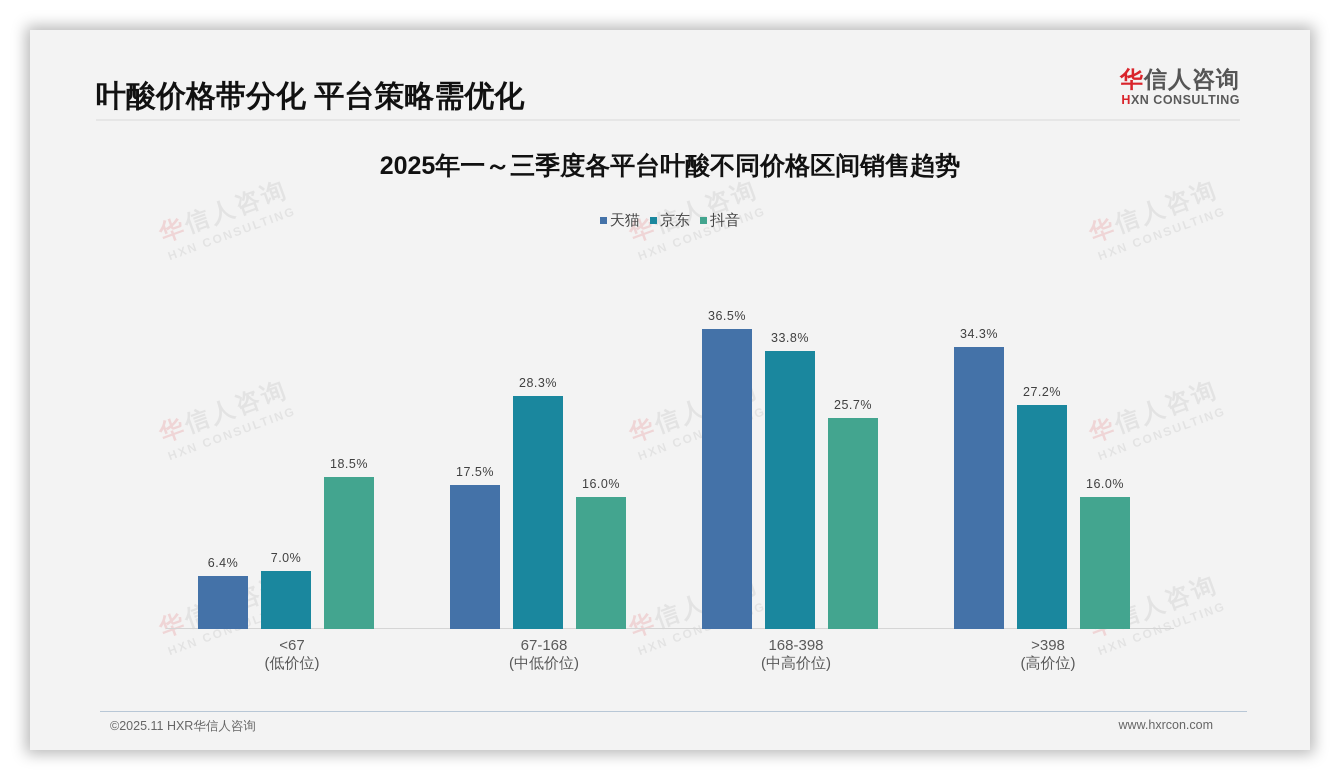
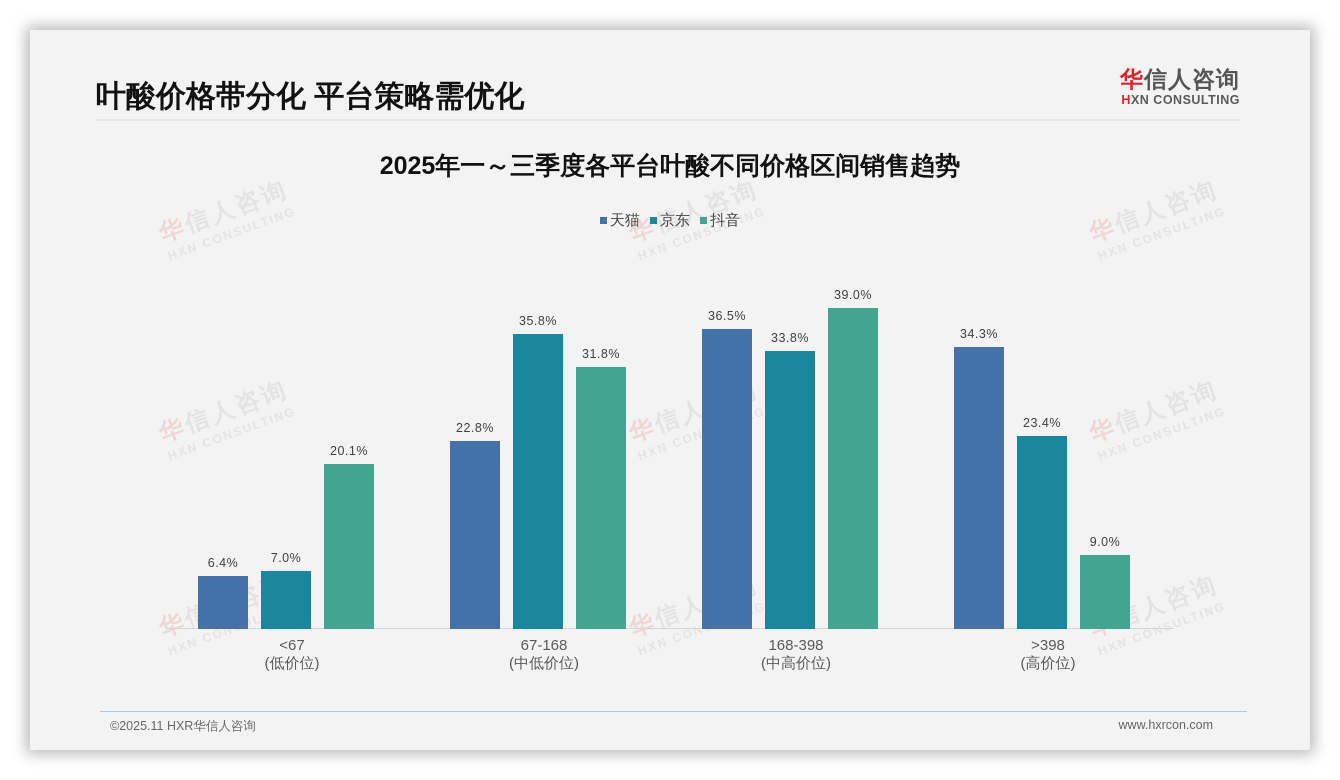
抖音/<67 (低价位): 18.5% -> 20.1%
天猫/67-168 (中低价位): 17.5% -> 22.8%
京东/67-168 (中低价位): 28.3% -> 35.8%
抖音/67-168 (中低价位): 16.0% -> 31.8%
抖音/168-398 (中高价位): 25.7% -> 39.0%
京东/>398 (高价位): 27.2% -> 23.4%
抖音/>398 (高价位): 16.0% -> 9.0%
